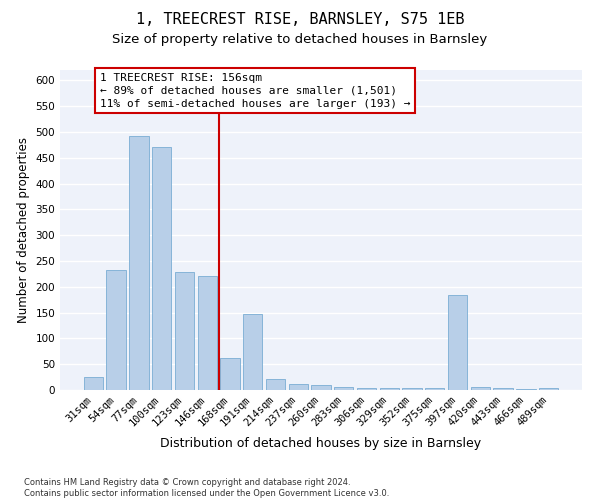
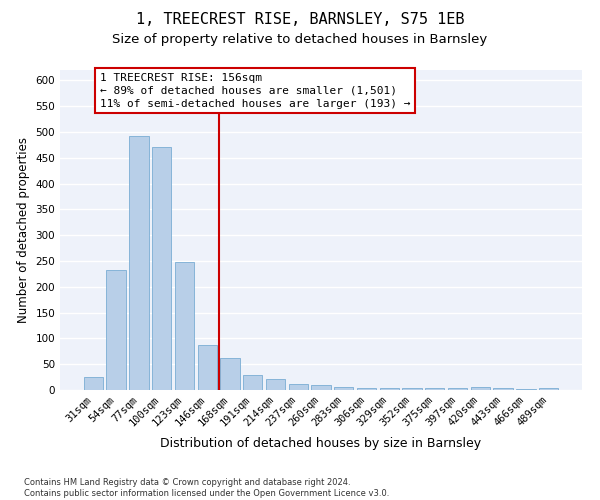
123sqm: 228 -> 248
146sqm: 220 -> 88
191sqm: 148 -> 30
397sqm: 184 -> 3
